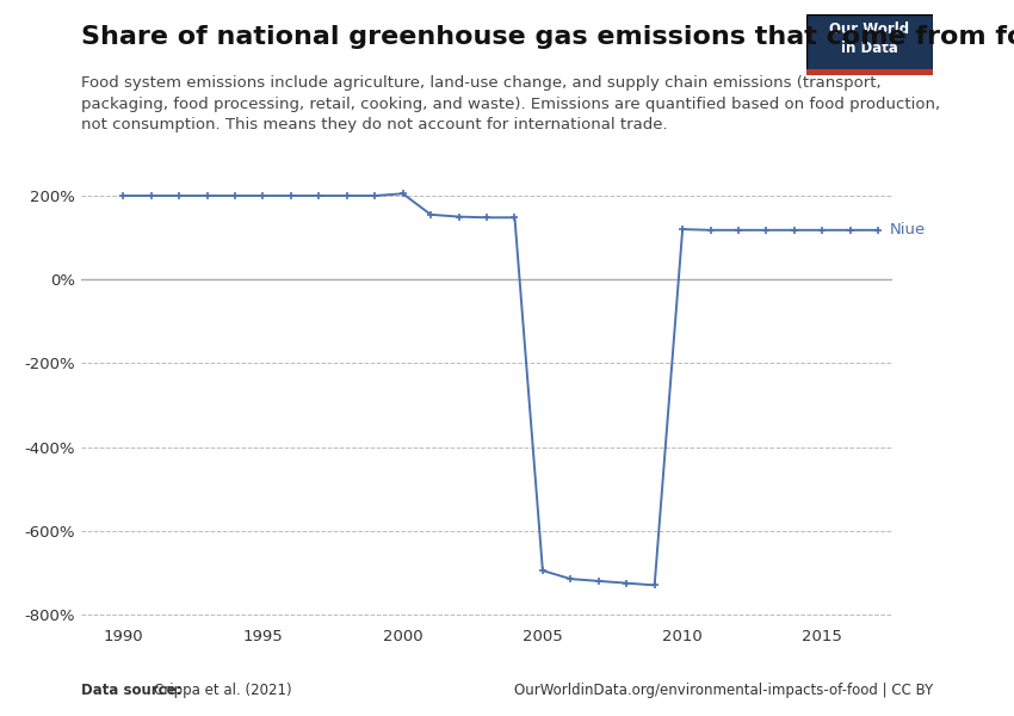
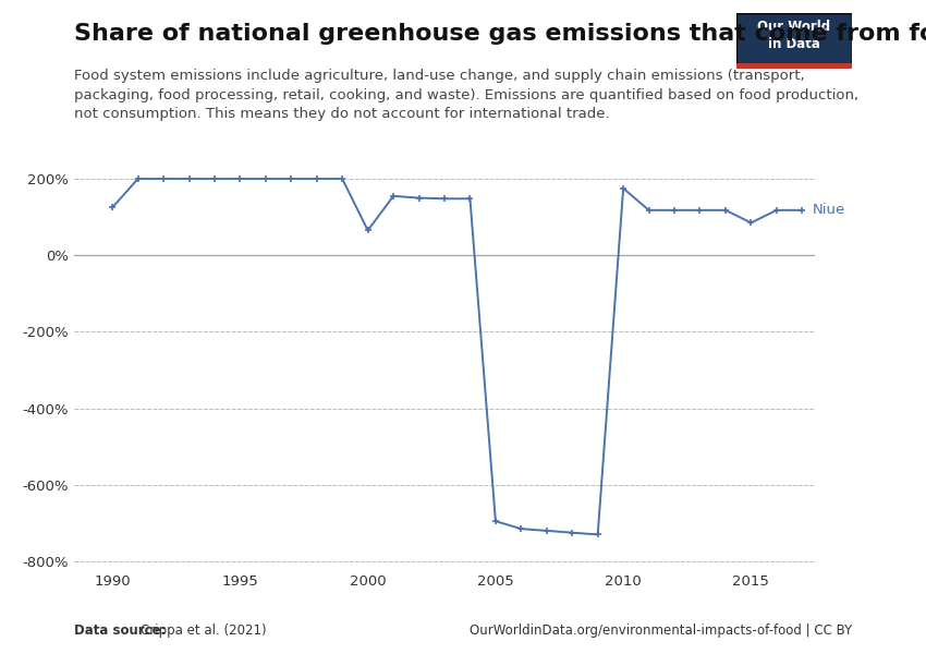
1990: 200% -> 125%
2000: 205% -> 65%
2010: 120% -> 175%
2015: 118% -> 85%
